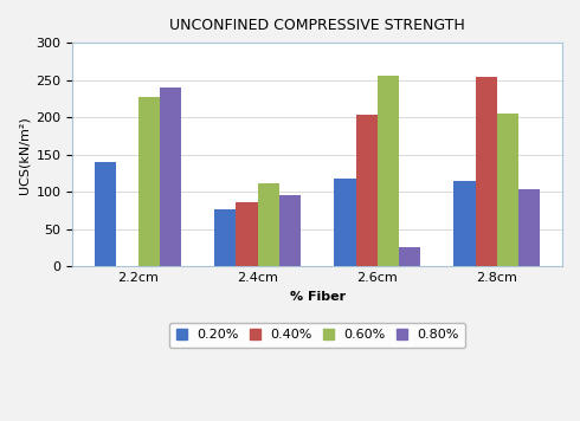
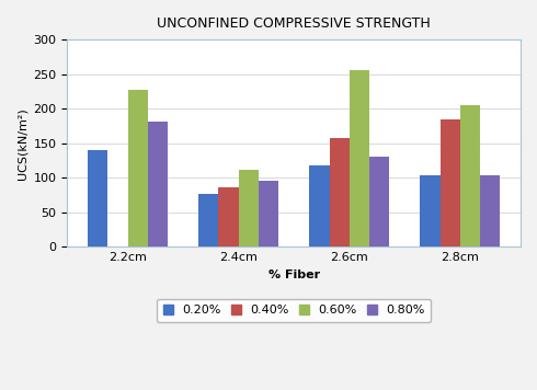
0.80%/2.2cm: 240 -> 181
0.40%/2.6cm: 204 -> 158
0.80%/2.6cm: 26 -> 130
0.20%/2.8cm: 114 -> 103
0.40%/2.8cm: 254 -> 185
